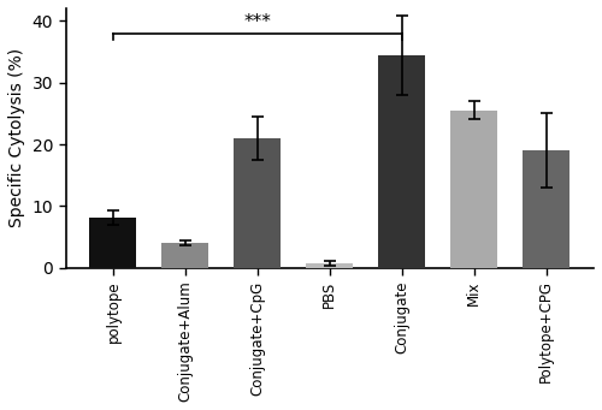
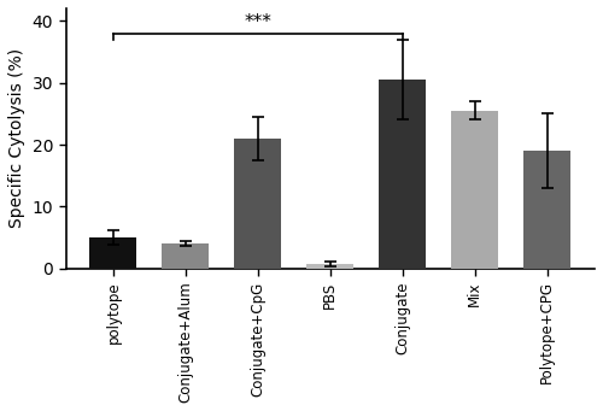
polytope: 8.2 -> 5.0
Conjugate: 34.4 -> 30.5
